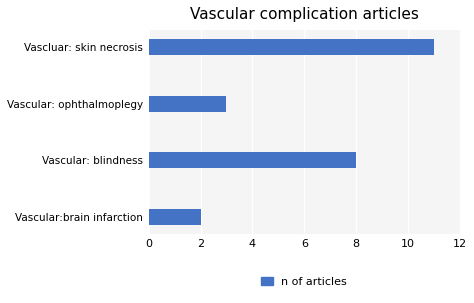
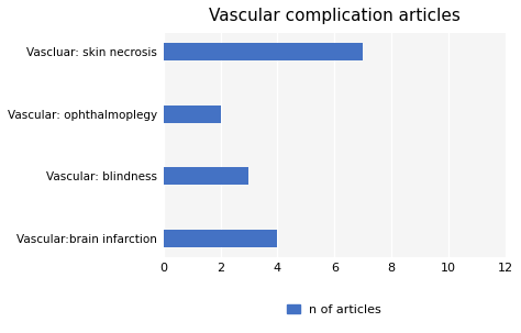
Vascluar: skin necrosis: 11 -> 7
Vascular: ophthalmoplegy: 3 -> 2
Vascular: blindness: 8 -> 3
Vascular:brain infarction: 2 -> 4
